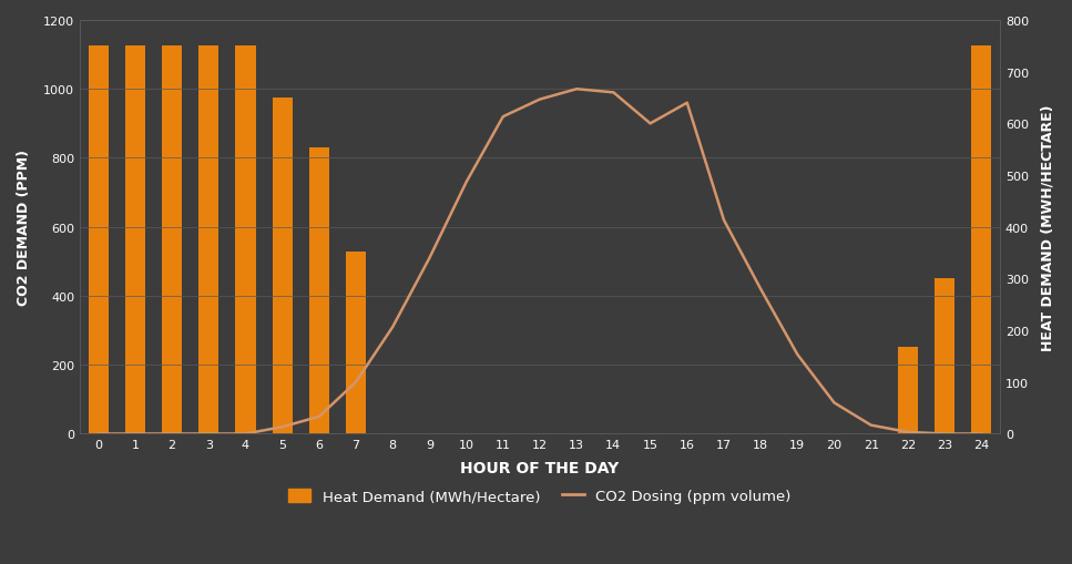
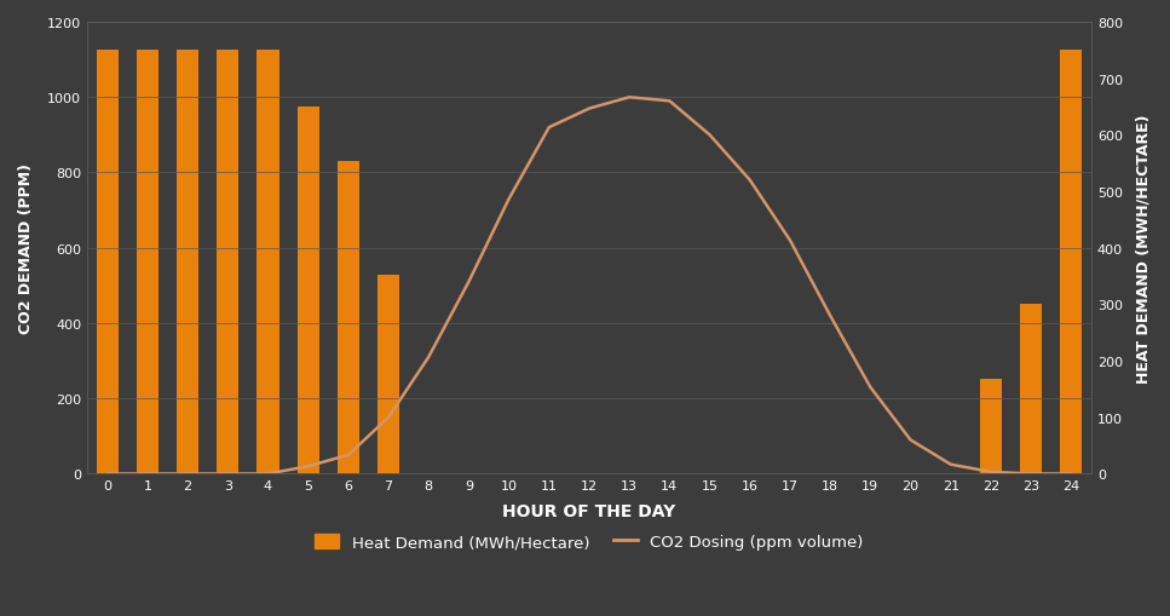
CO2 Dosing (ppm volume)/16: 960 -> 780
